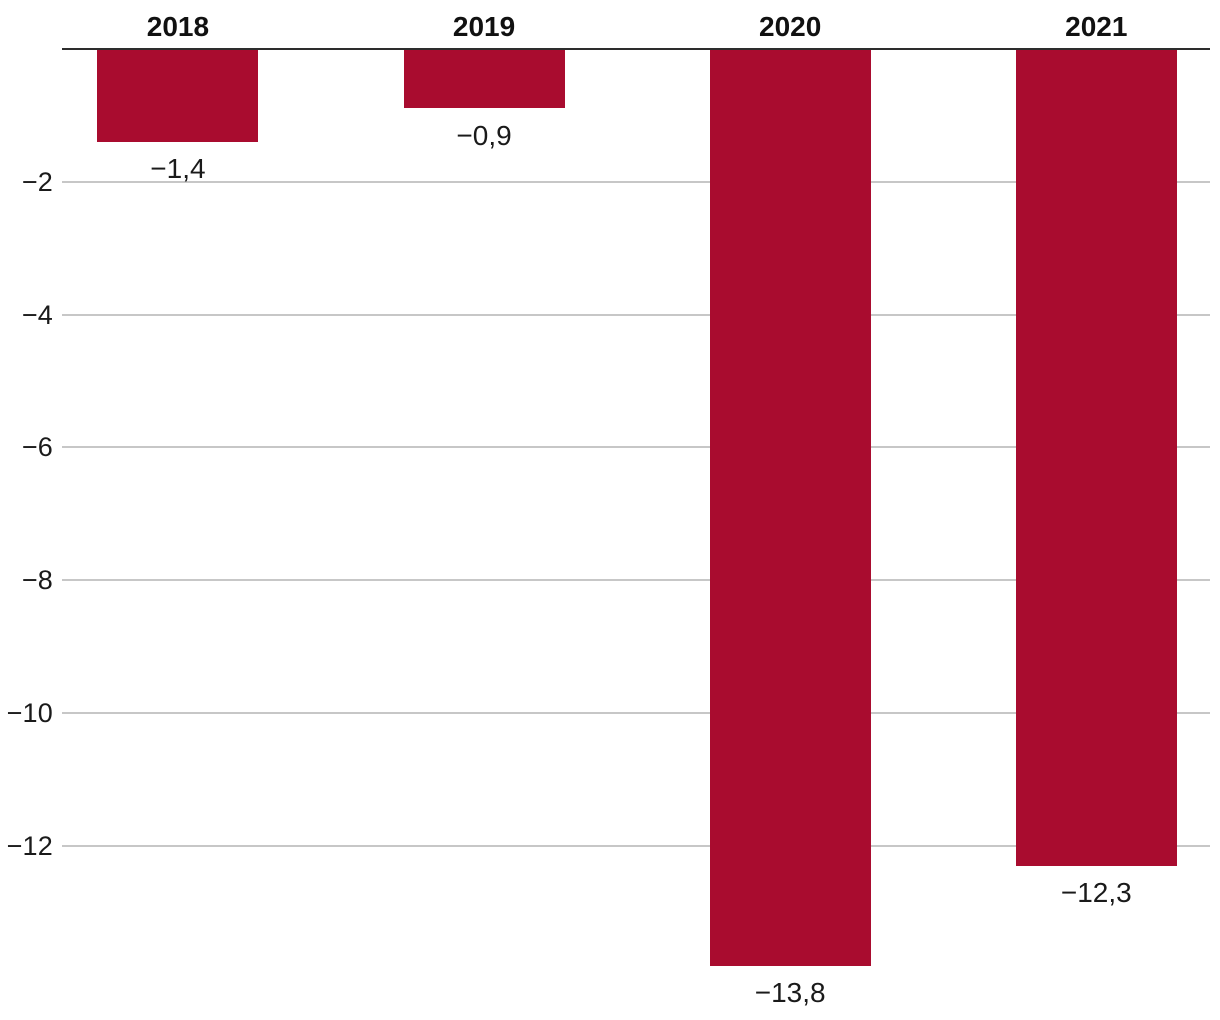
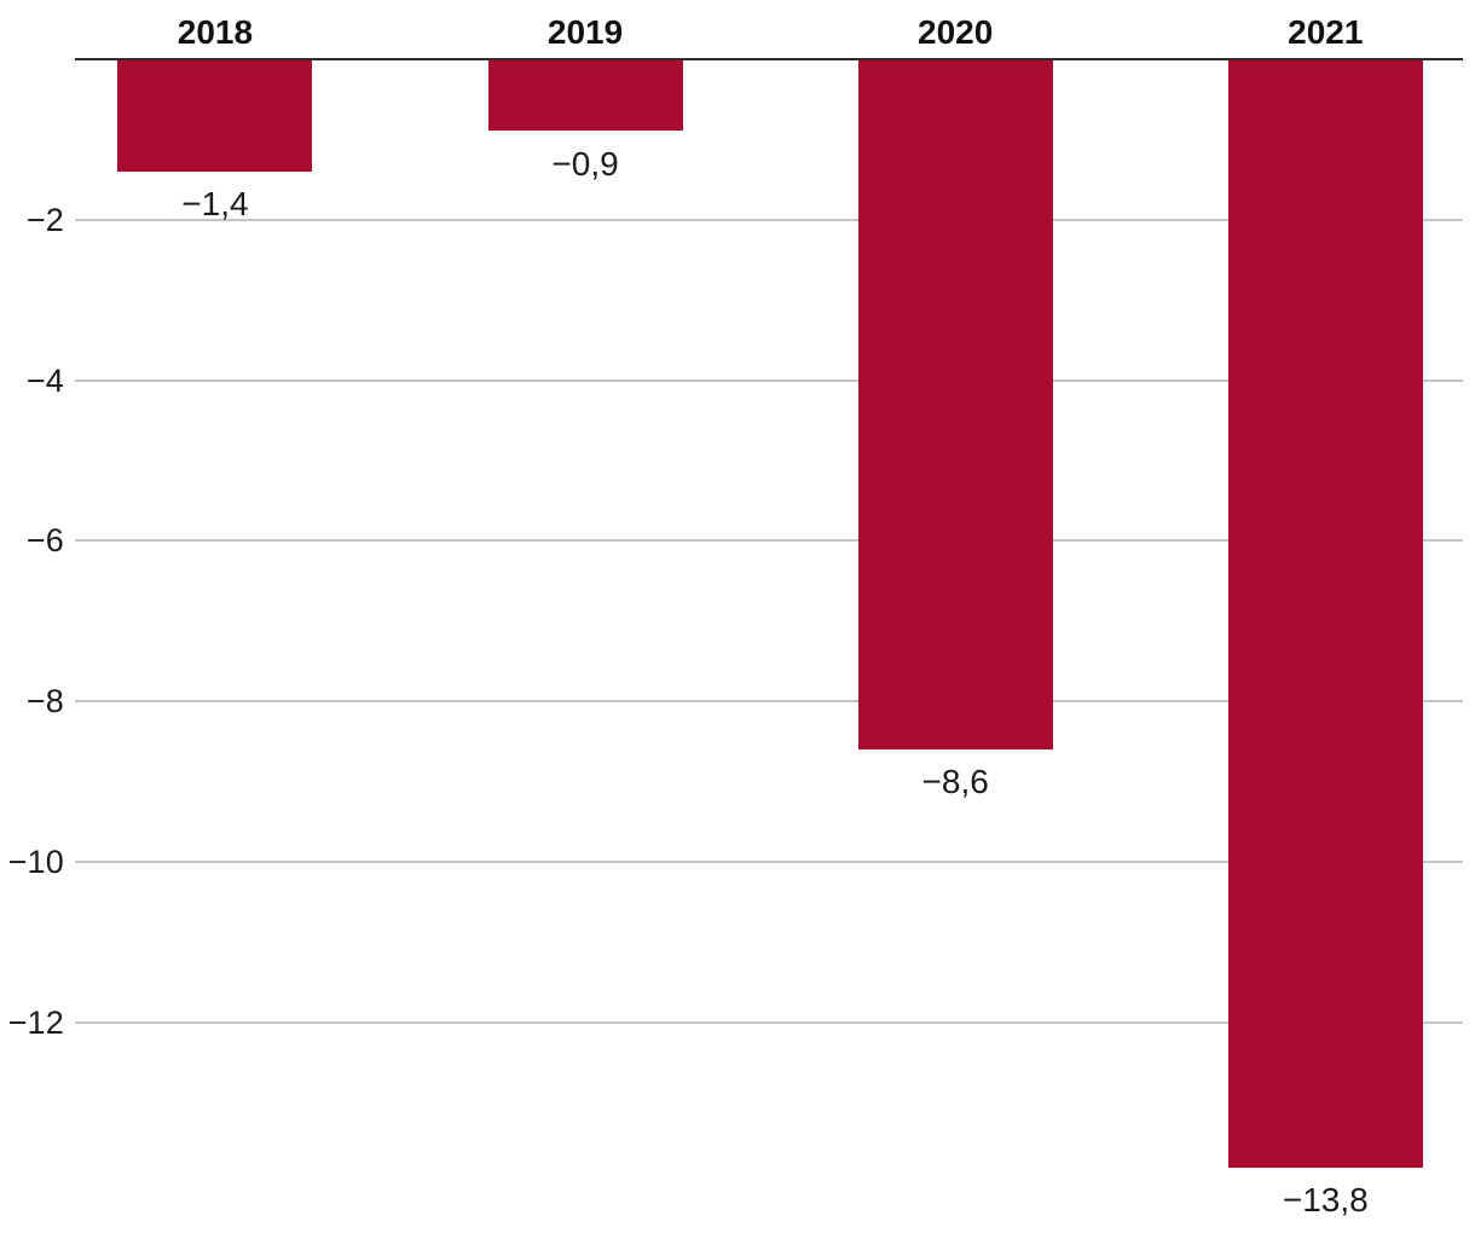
2020: −13,8 -> −8,6
2021: −12,3 -> −13,8
